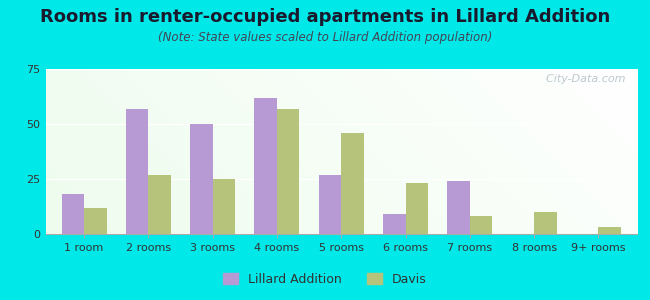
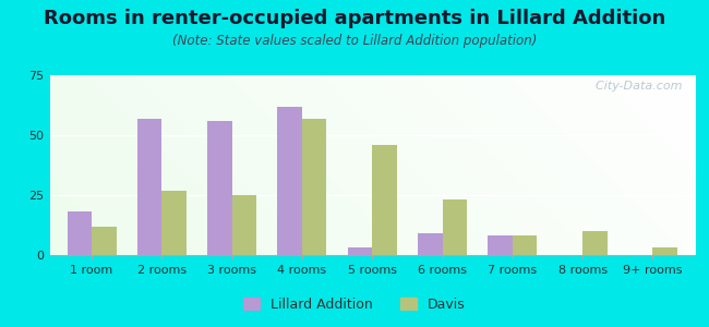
Lillard Addition/3 rooms: 50 -> 56
Lillard Addition/5 rooms: 27 -> 3
Lillard Addition/7 rooms: 24 -> 8
